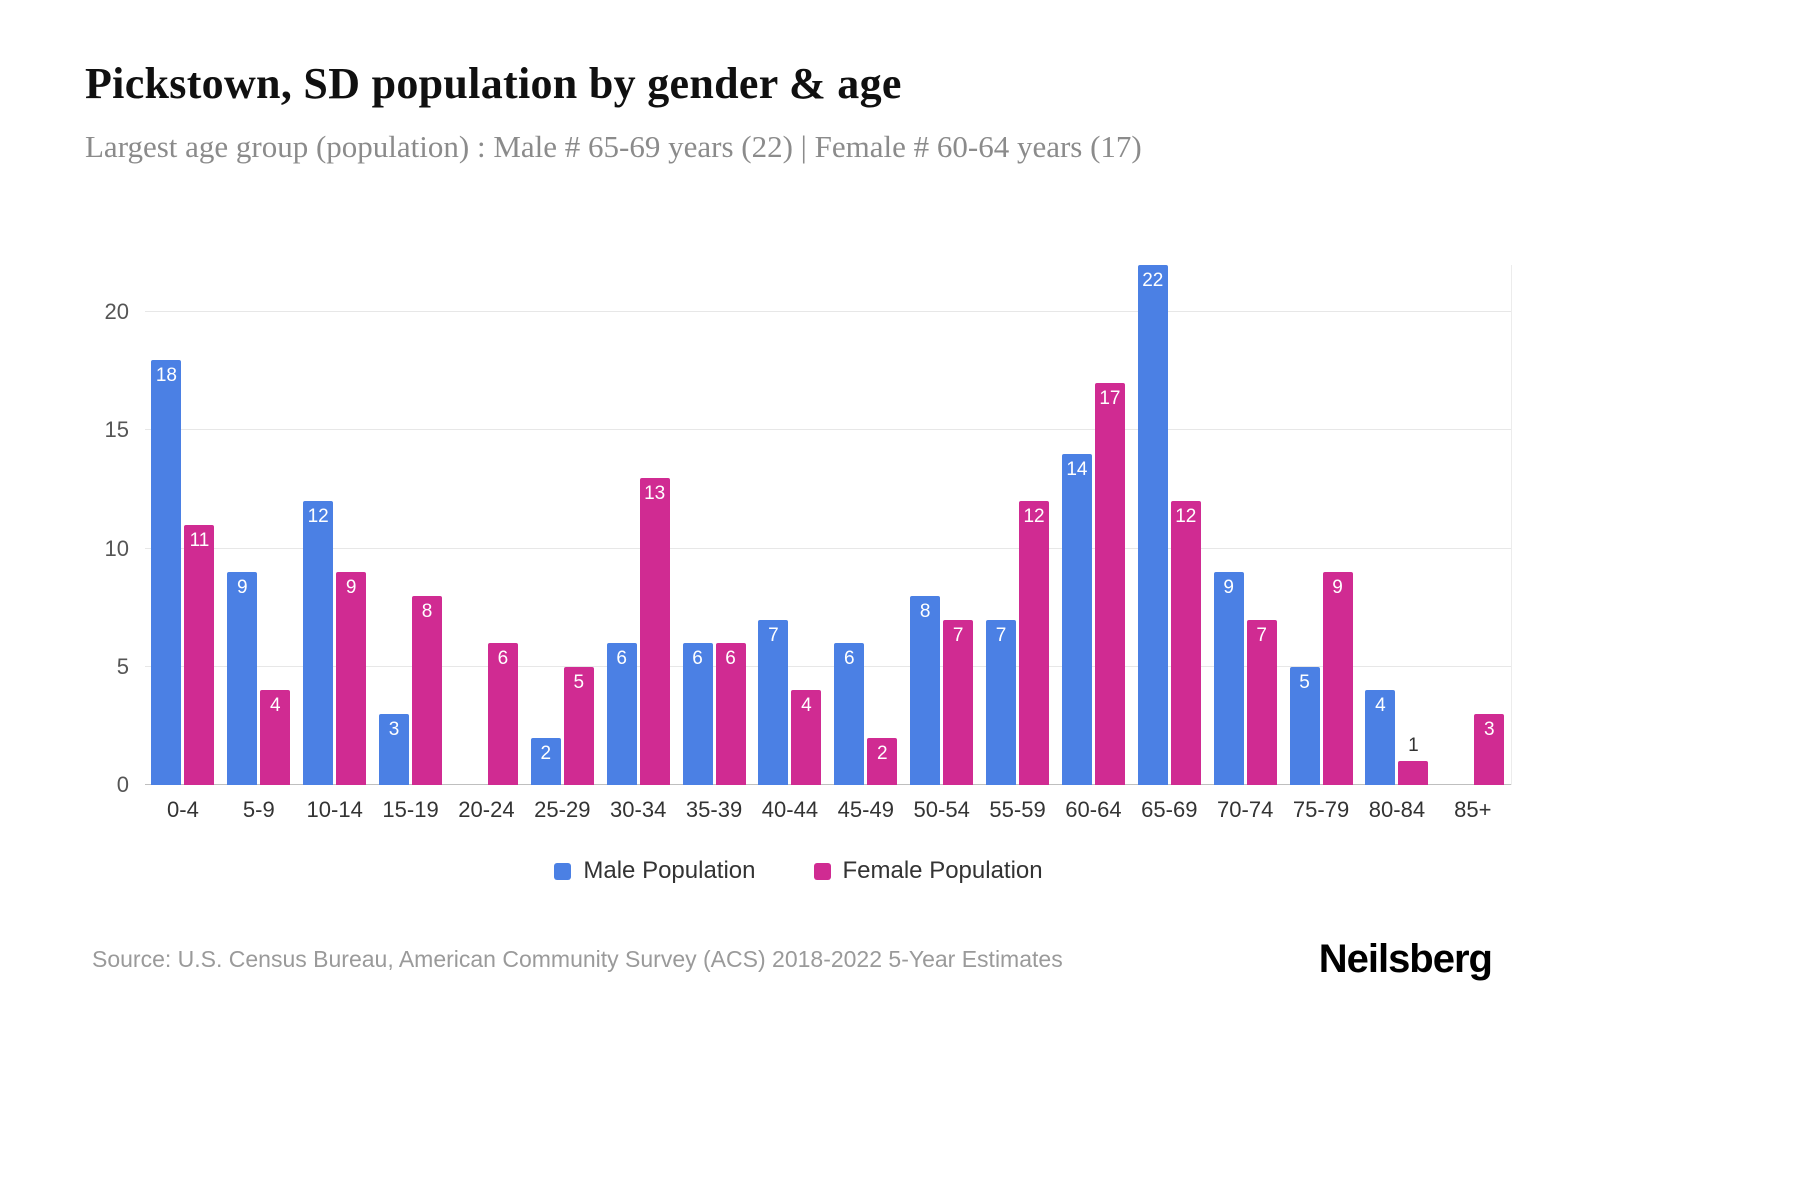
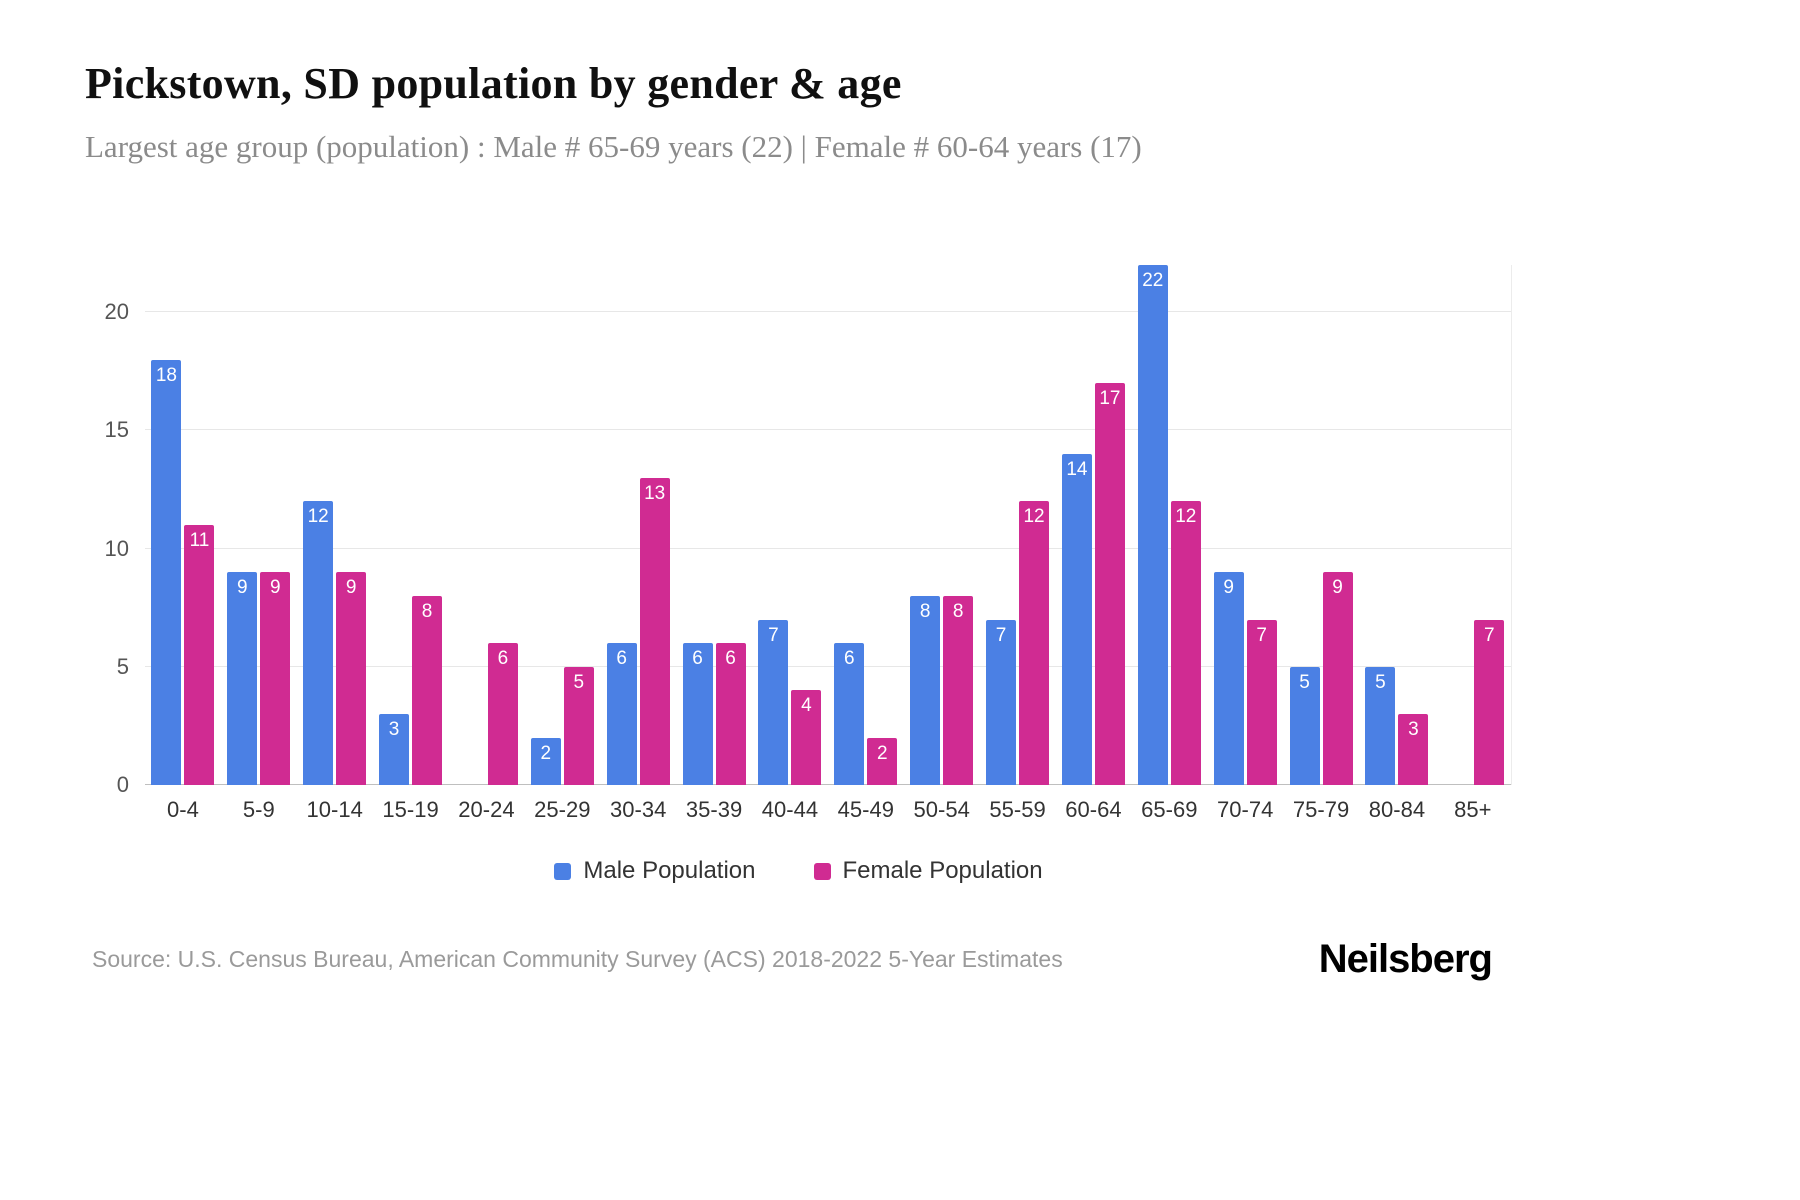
Female Population/5-9: 4 -> 9
Female Population/50-54: 7 -> 8
Male Population/80-84: 4 -> 5
Female Population/80-84: 1 -> 3
Female Population/85+: 3 -> 7
